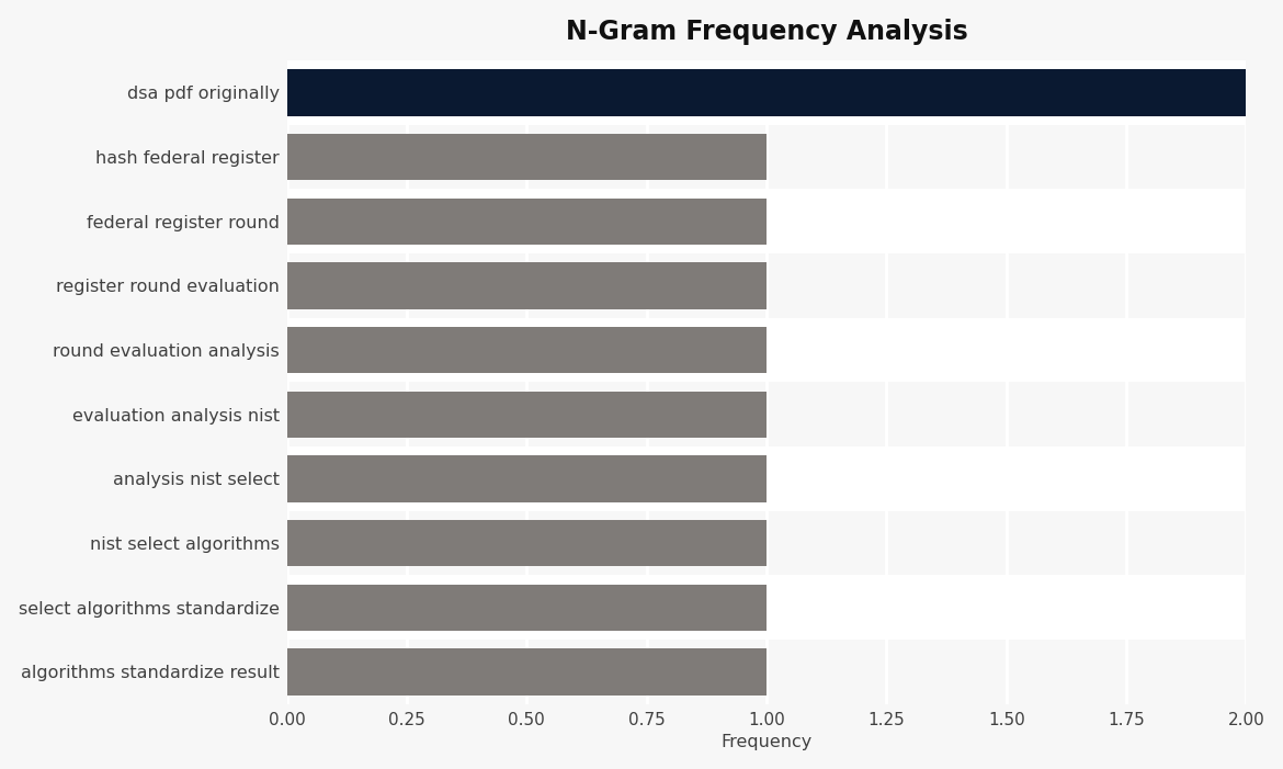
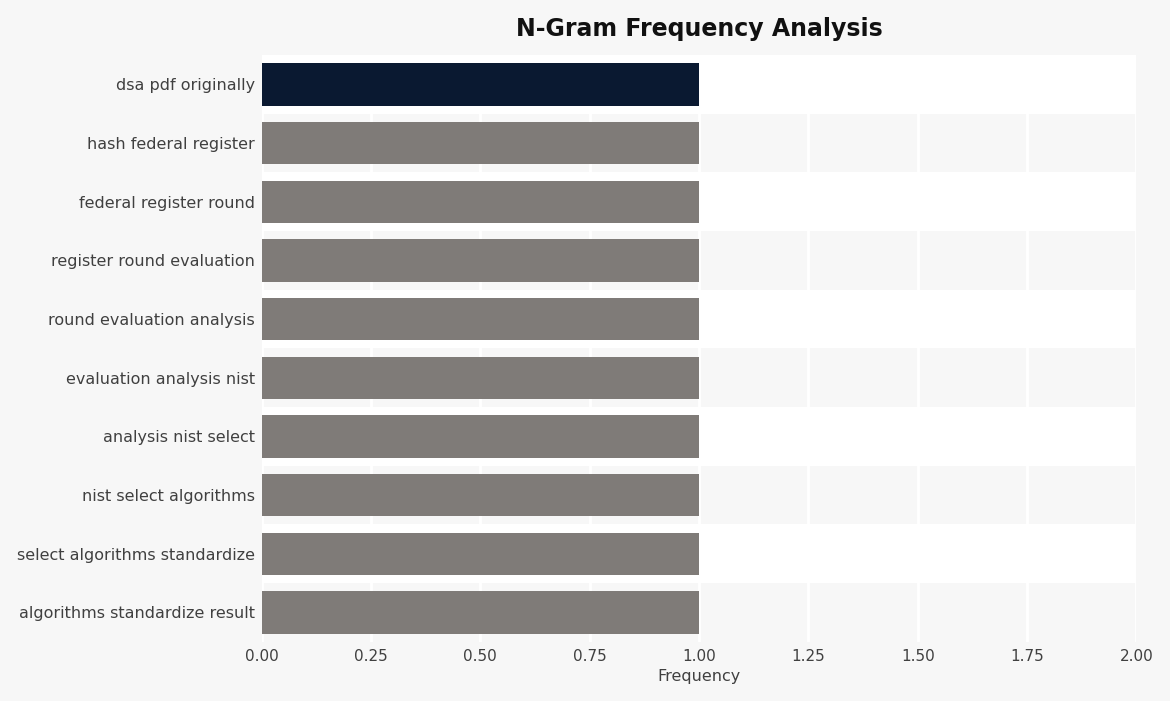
dsa pdf originally: 2 -> 1
